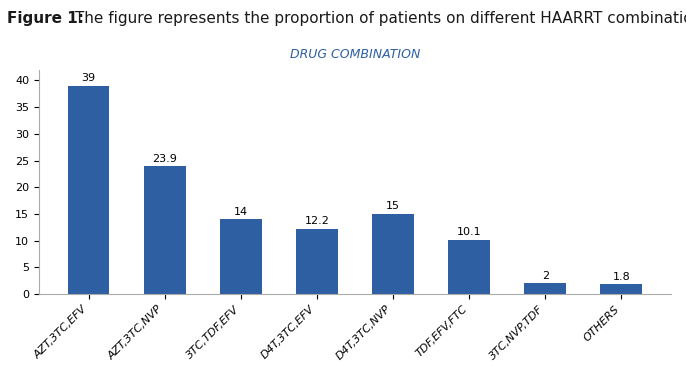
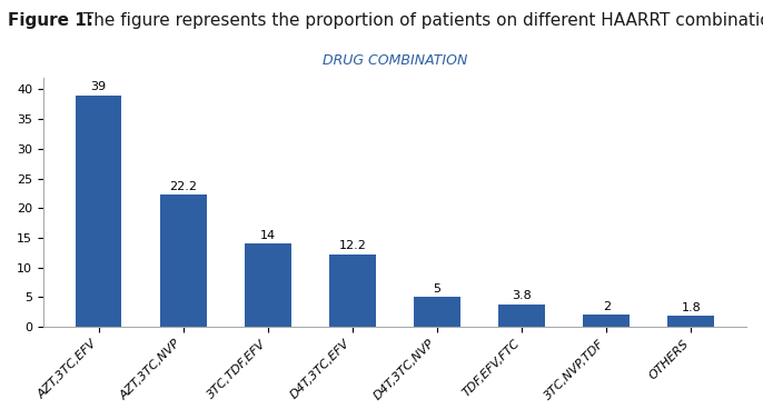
AZT,3TC,NVP: 23.9 -> 22.2
D4T,3TC,NVP: 15 -> 5
TDF,EFV,FTC: 10.1 -> 3.8
